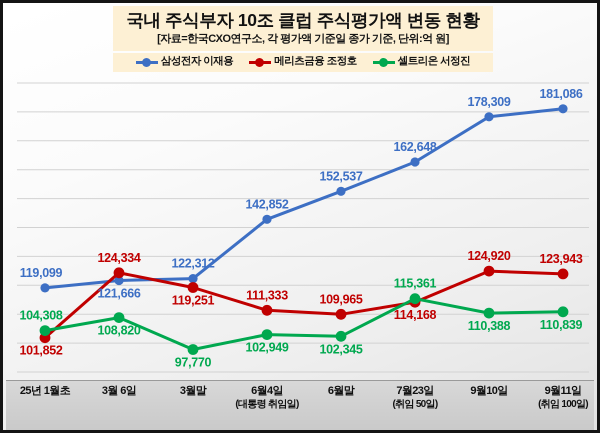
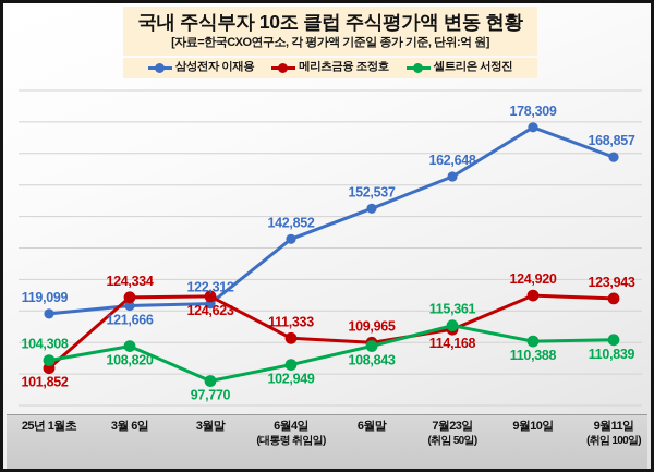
메리츠금융 조정호/3월말: 119,251 -> 124,623
셀트리온 서정진/6월말: 102,345 -> 108,843
삼성전자 이재용/9월11일: 181,086 -> 168,857
